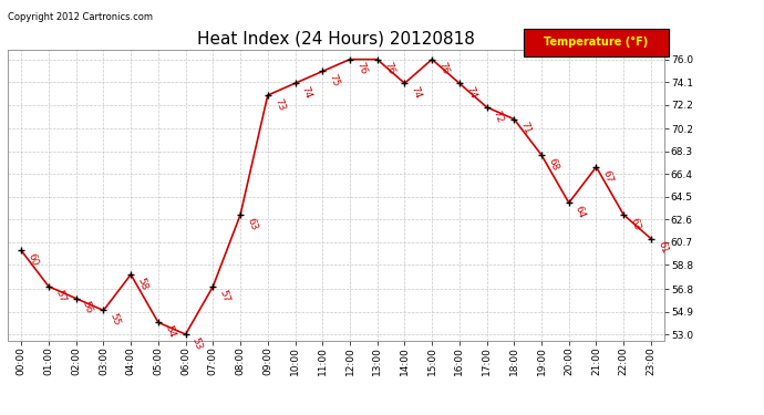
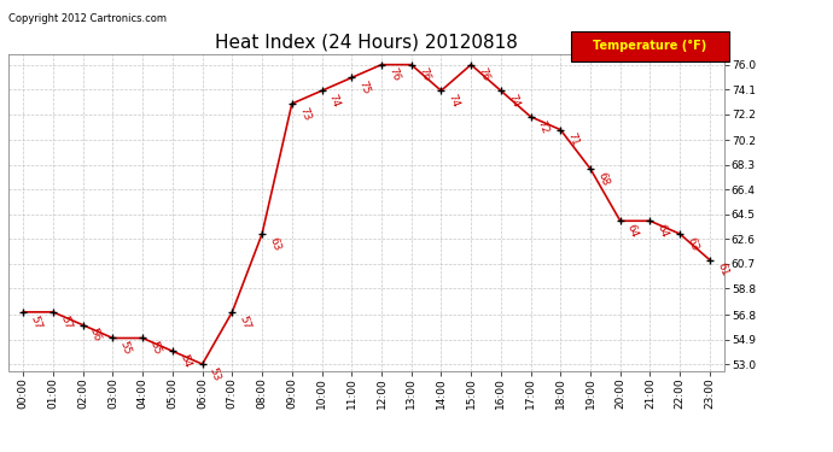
00:00: 60 -> 57
04:00: 58 -> 55
21:00: 67 -> 64
